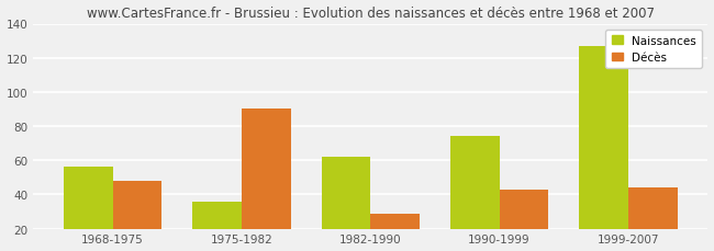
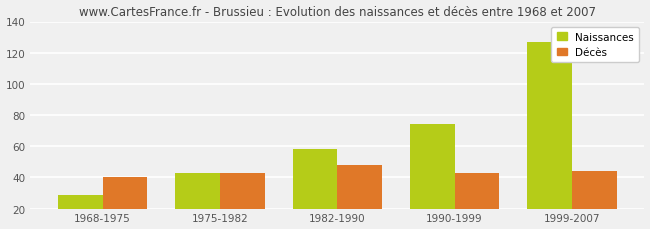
Naissances/1968-1975: 56 -> 29
Décès/1968-1975: 48 -> 40
Naissances/1975-1982: 36 -> 43
Décès/1975-1982: 90 -> 43
Naissances/1982-1990: 62 -> 58
Décès/1982-1990: 29 -> 48
